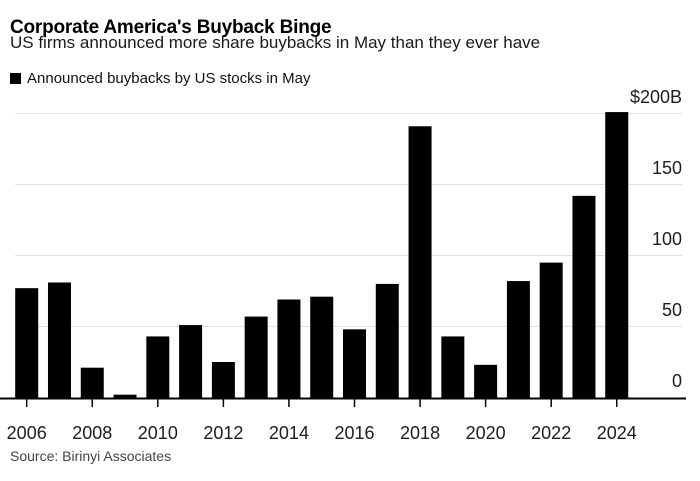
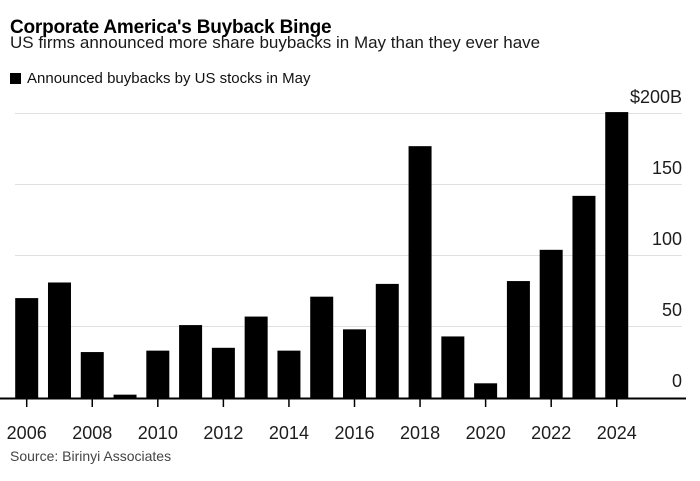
2006: $77B -> $70B
2008: $21B -> $32B
2010: $43B -> $33B
2012: $25B -> $35B
2014: $69B -> $33B
2018: $191B -> $177B
2020: $23B -> $10B
2022: $95B -> $104B
